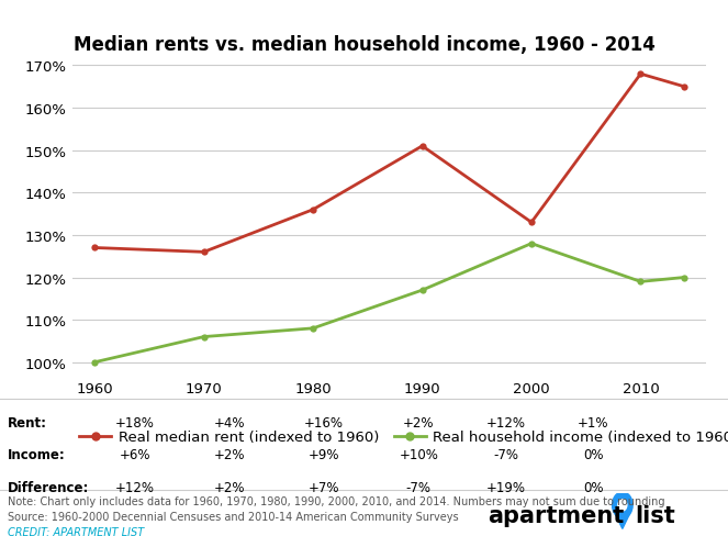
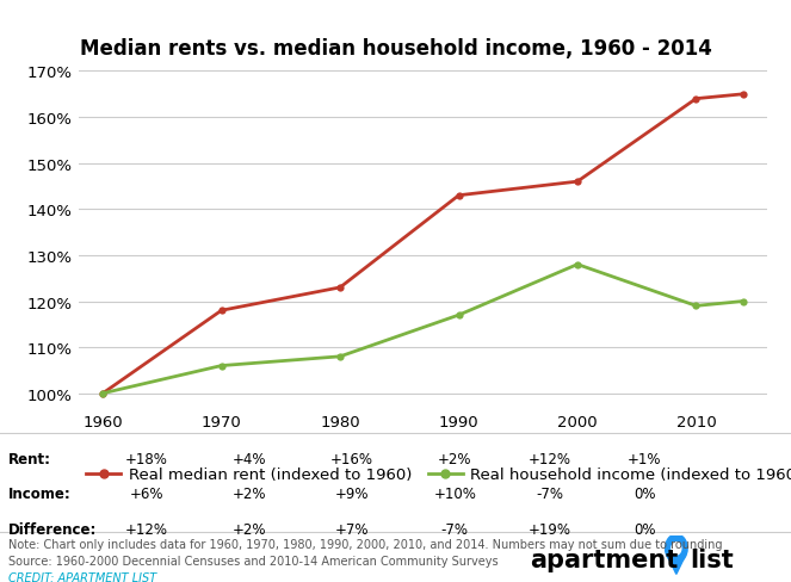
Real median rent (indexed to 1960)/1960: 127% -> 100%
Real median rent (indexed to 1960)/1970: 126% -> 118%
Real median rent (indexed to 1960)/1980: 136% -> 123%
Real median rent (indexed to 1960)/1990: 151% -> 143%
Real median rent (indexed to 1960)/2000: 133% -> 146%
Real median rent (indexed to 1960)/2010: 168% -> 164%
